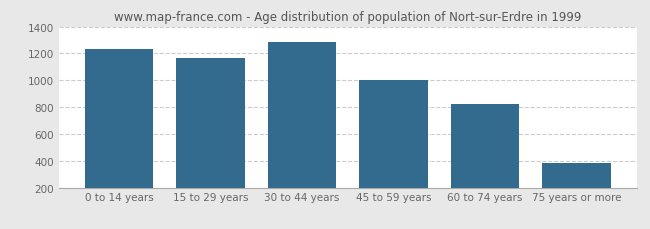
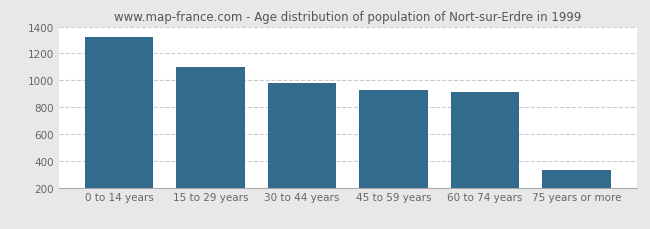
0 to 14 years: 1230 -> 1320
15 to 29 years: 1160 -> 1100
30 to 44 years: 1280 -> 980
45 to 59 years: 1000 -> 930
60 to 74 years: 820 -> 910
75 years or more: 380 -> 330
